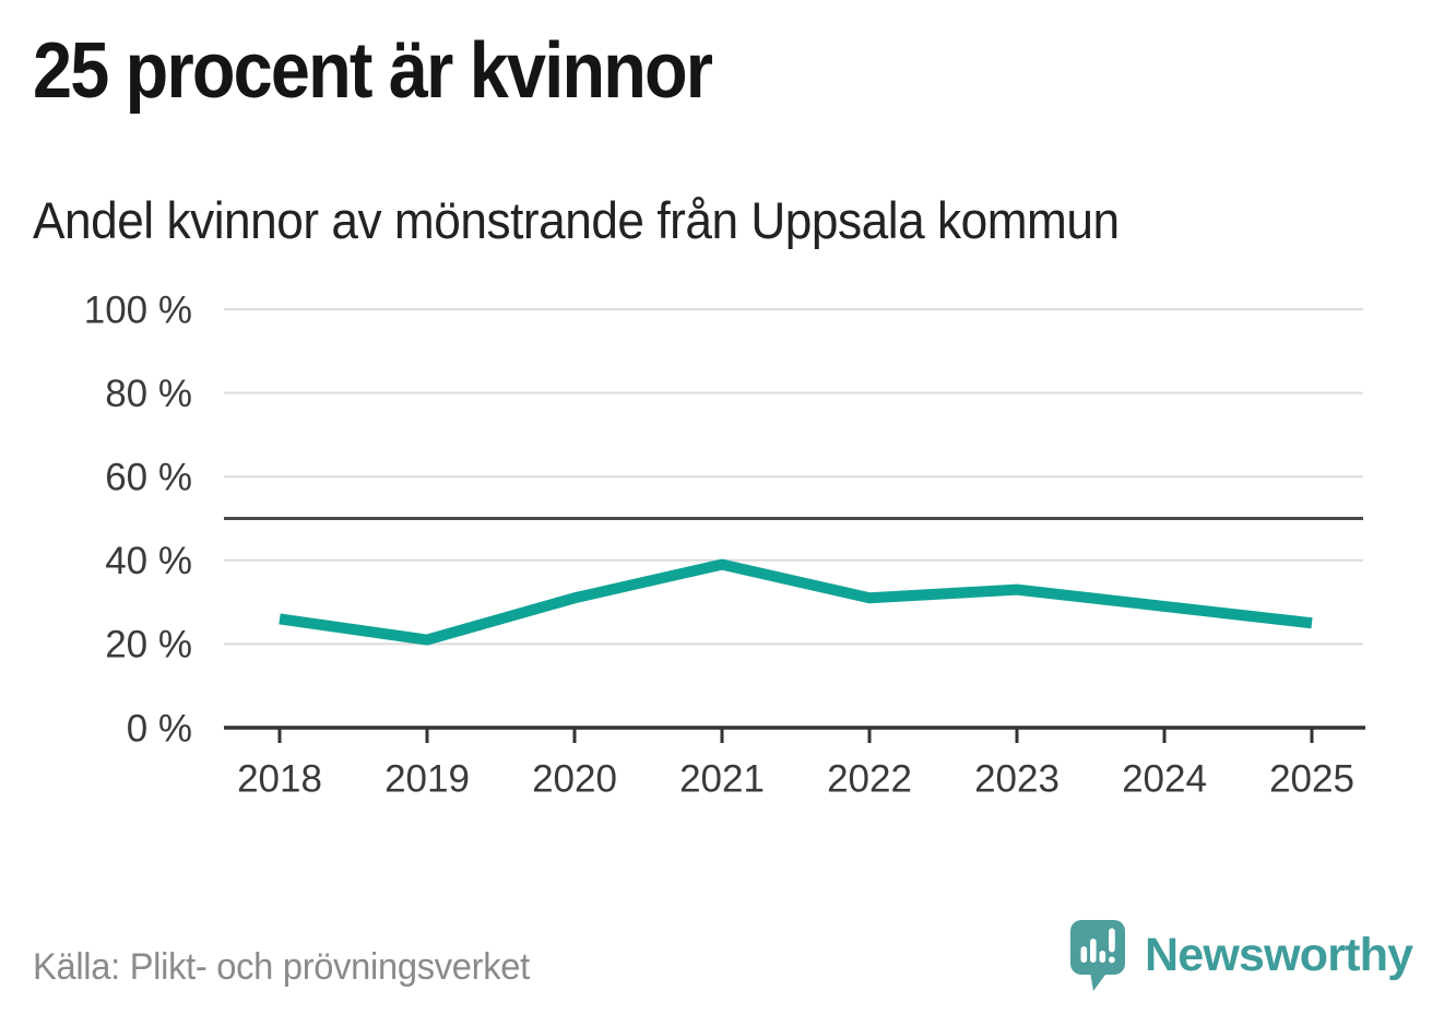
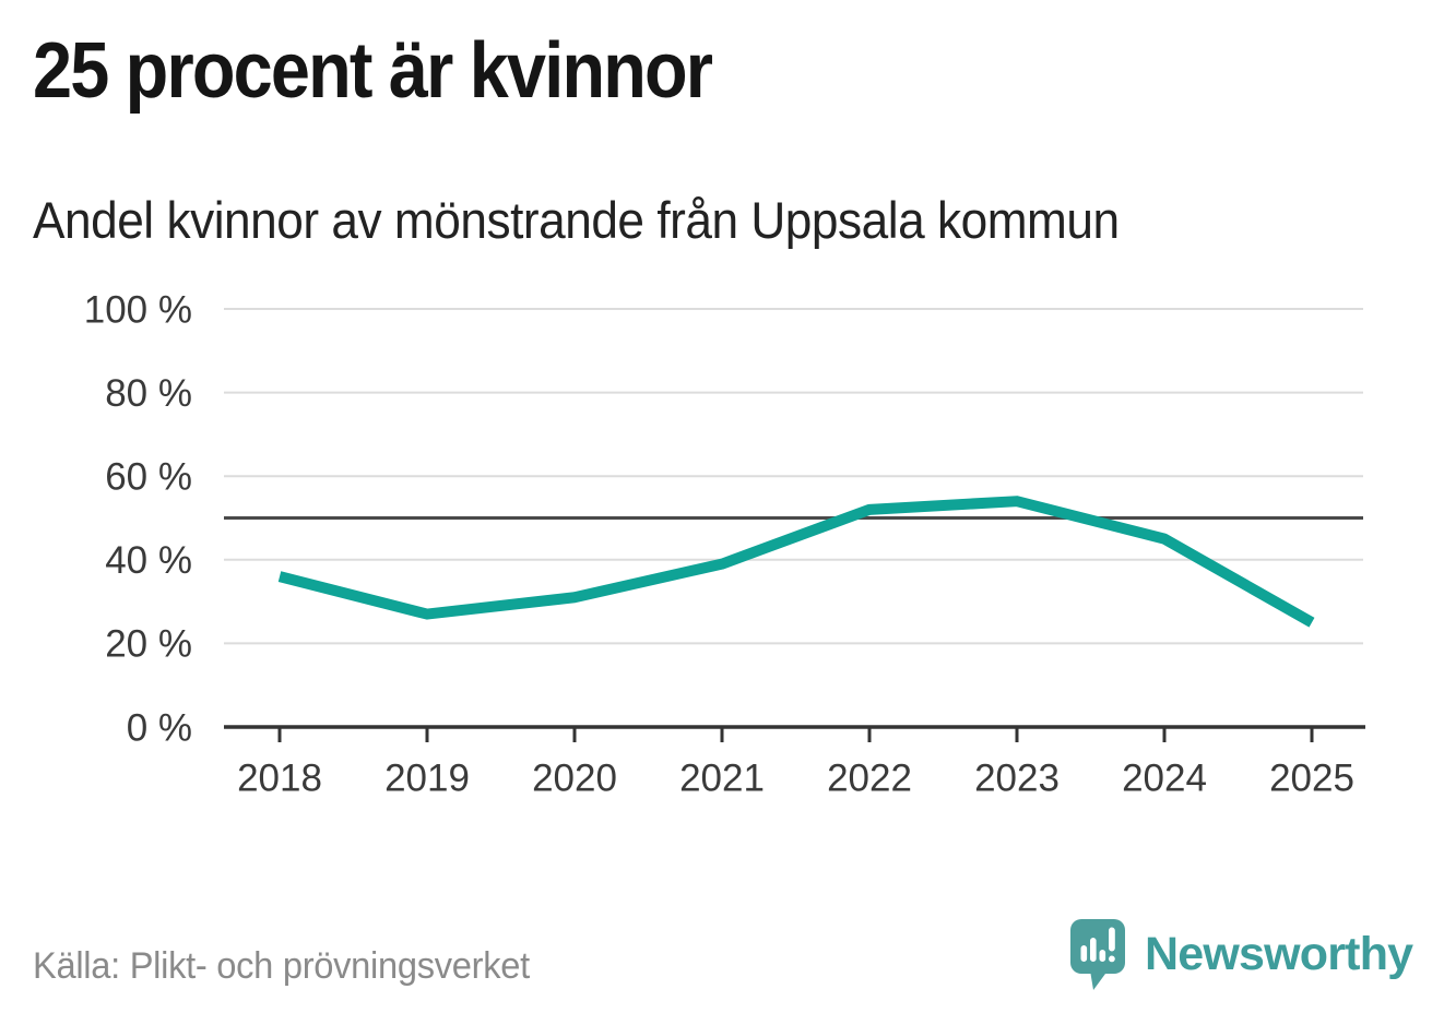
2018: 26% -> 36%
2019: 21% -> 27%
2022: 31% -> 52%
2023: 33% -> 54%
2024: 29% -> 45%
